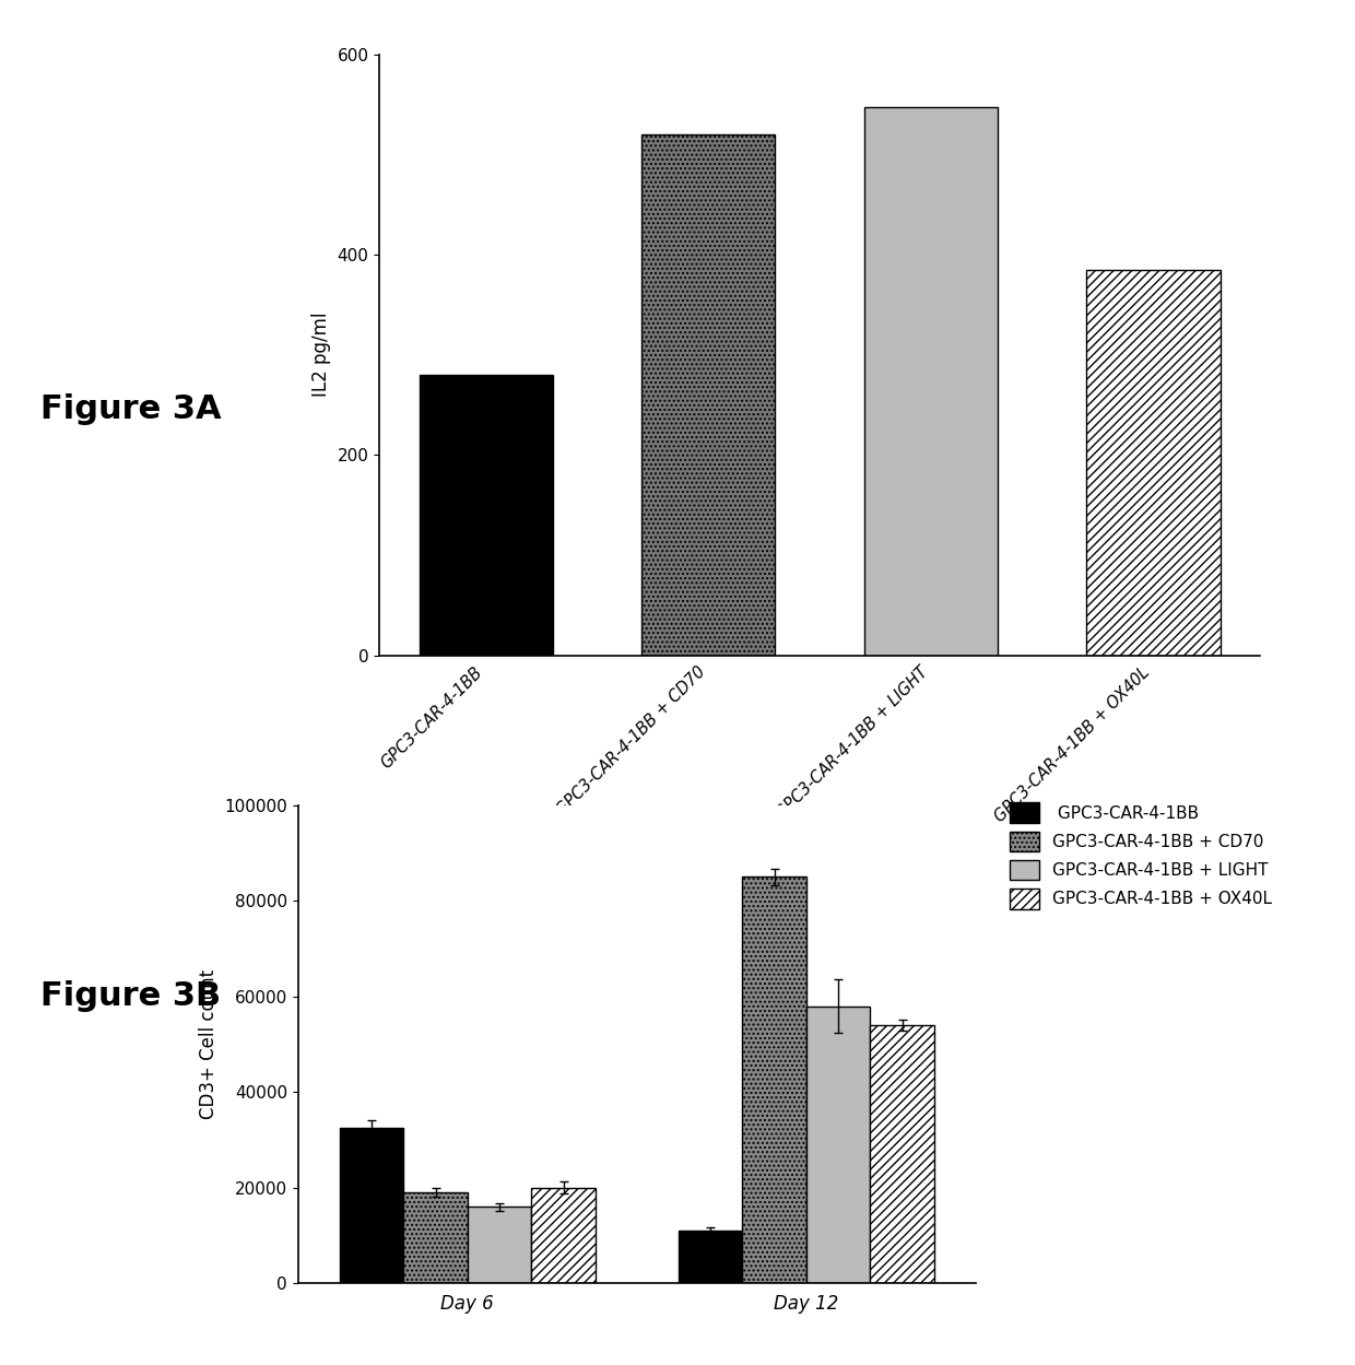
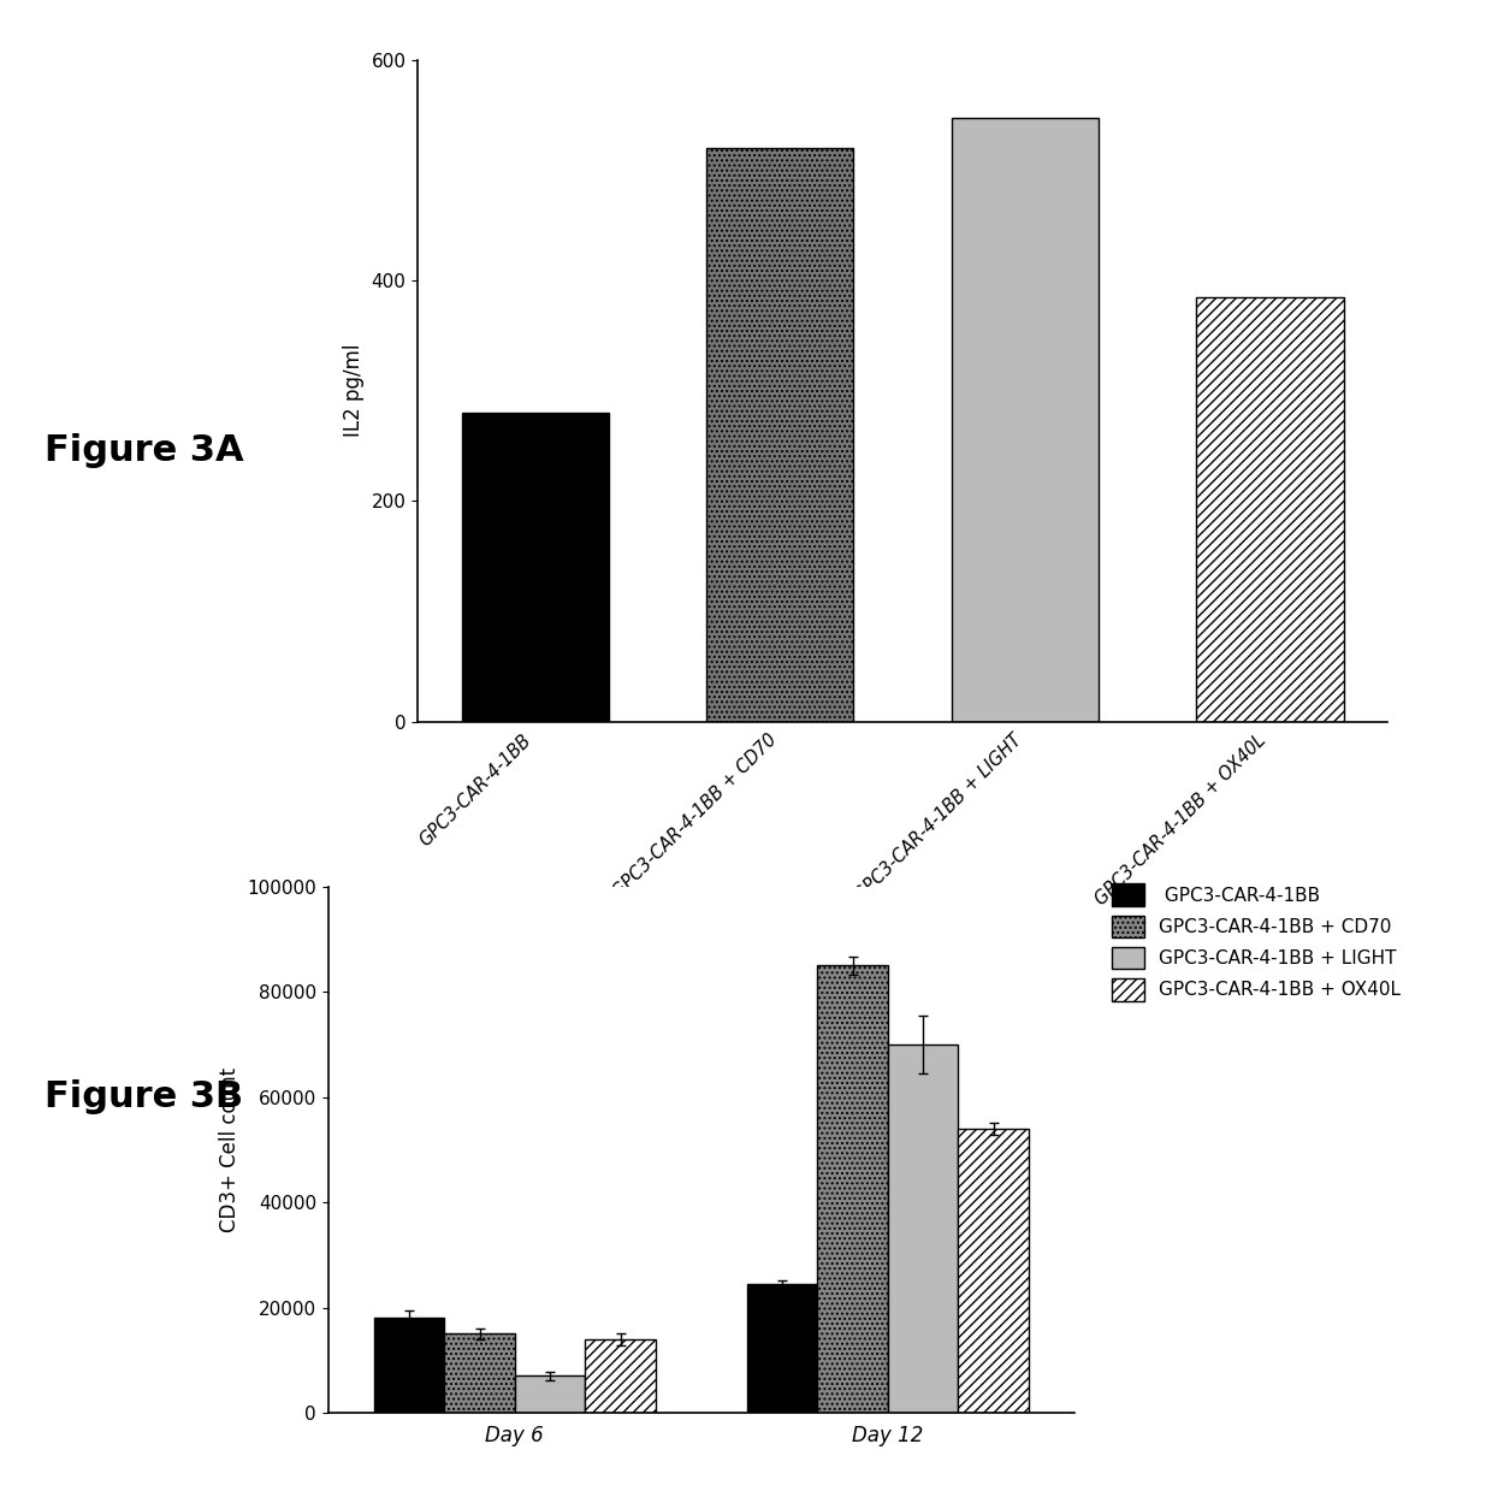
GPC3-CAR-4-1BB/Day 6: 32500 -> 18000
GPC3-CAR-4-1BB + CD70/Day 6: 19000 -> 15000
GPC3-CAR-4-1BB + LIGHT/Day 6: 16000 -> 7000
GPC3-CAR-4-1BB + OX40L/Day 6: 20000 -> 14000
GPC3-CAR-4-1BB/Day 12: 11000 -> 24500
GPC3-CAR-4-1BB + LIGHT/Day 12: 58000 -> 70000
